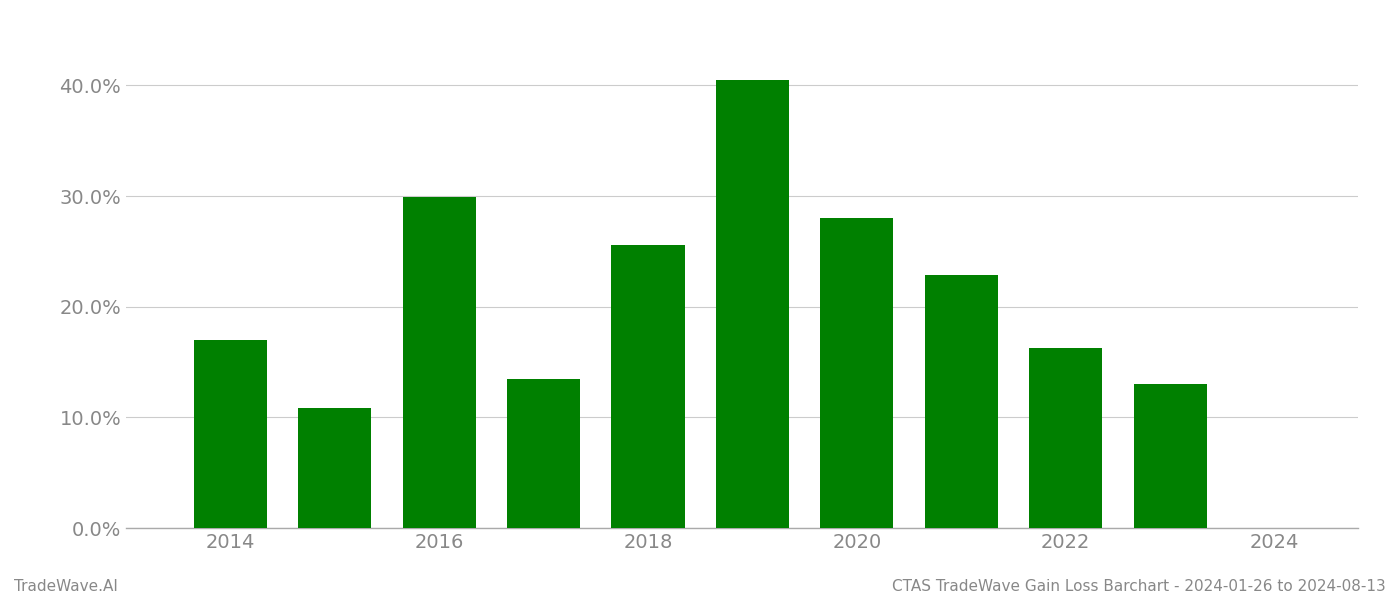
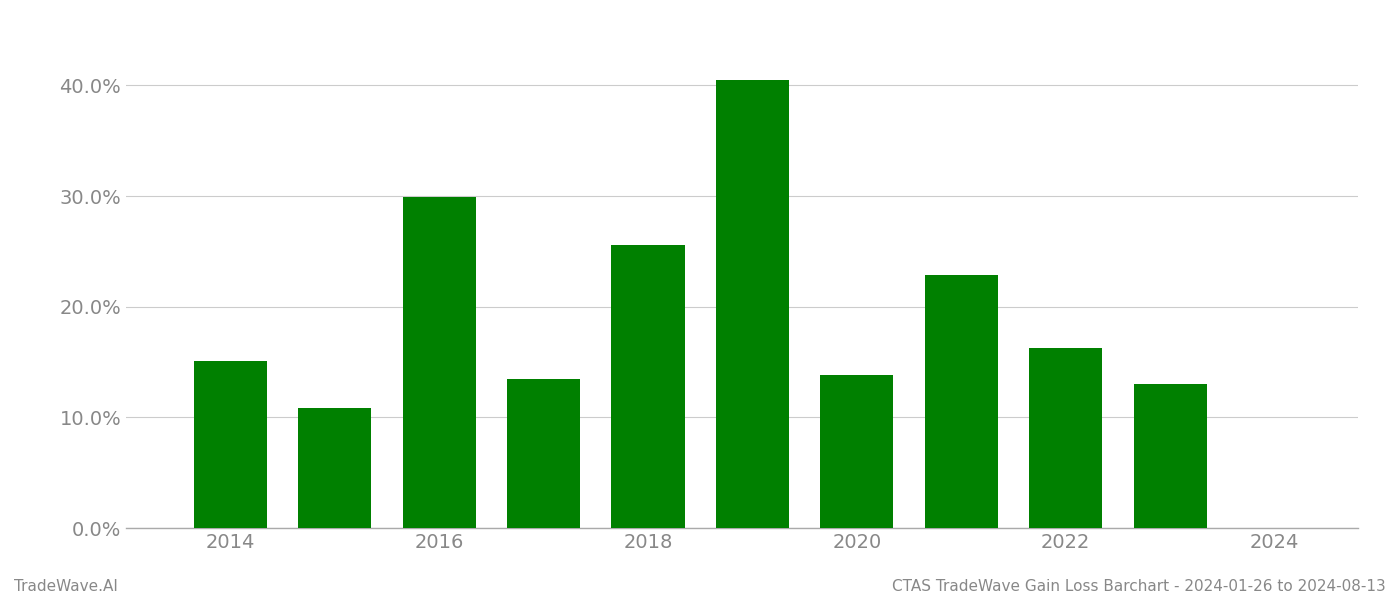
2014: 17.0% -> 15.1%
2020: 28.0% -> 13.8%
